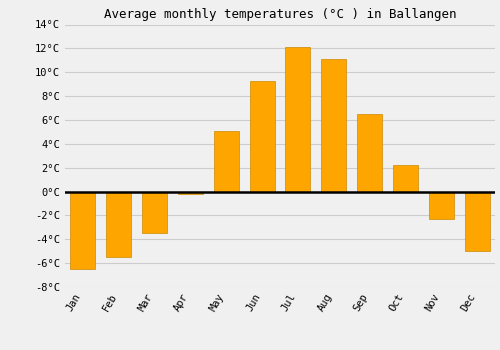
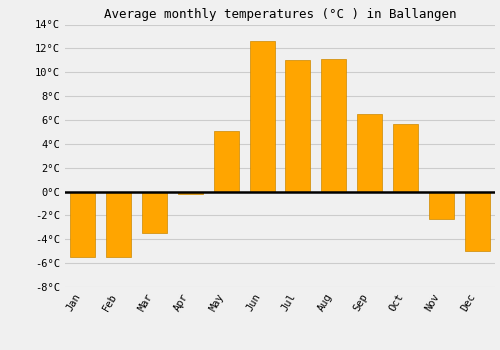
Jan: -6.5°C -> -5.5°C
Jun: 9.3°C -> 12.6°C
Jul: 12.1°C -> 11.0°C
Oct: 2.2°C -> 5.7°C
